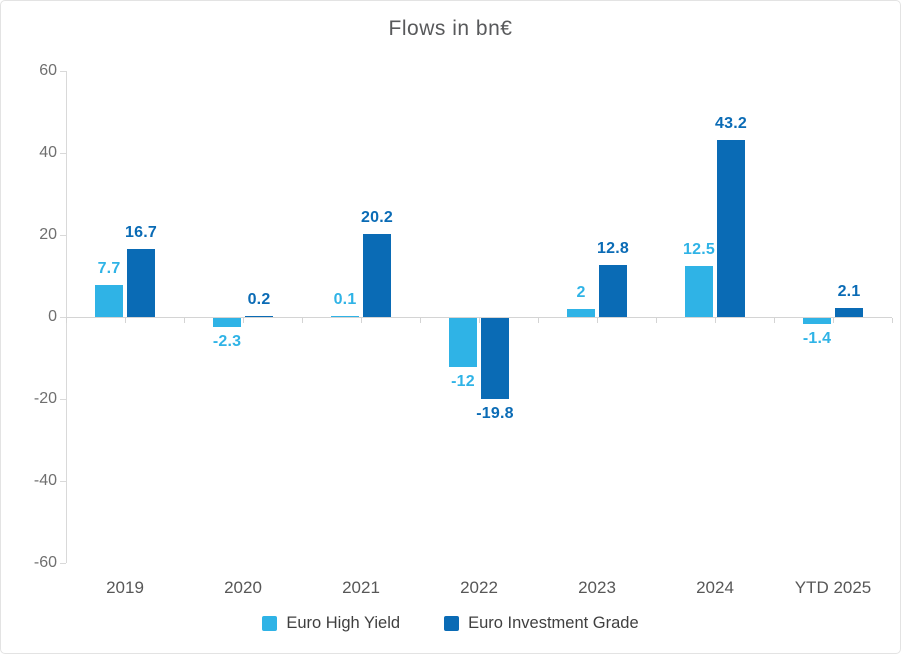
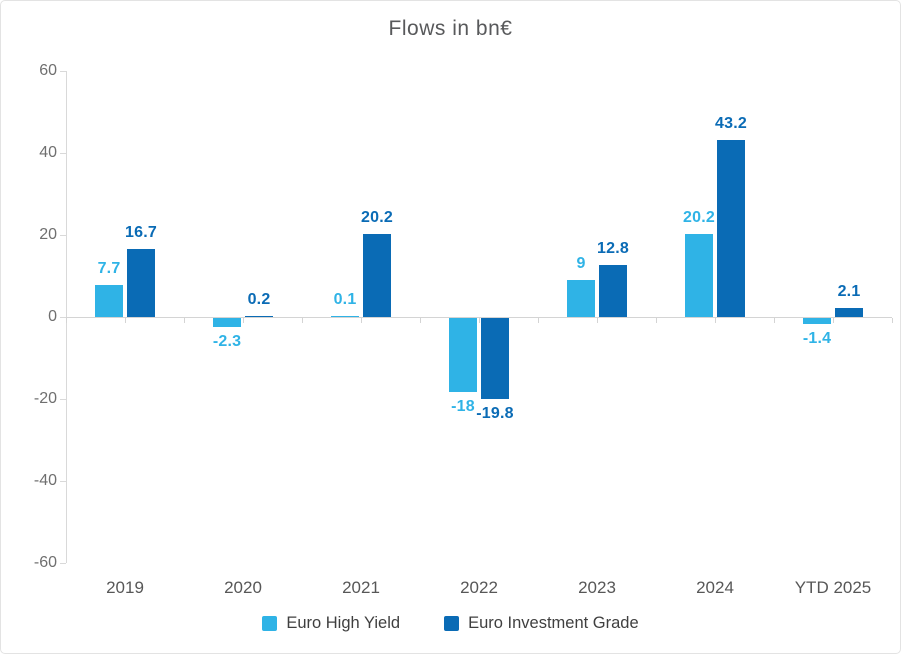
Euro High Yield/2022: -12 -> -18
Euro High Yield/2023: 2 -> 9
Euro High Yield/2024: 12.5 -> 20.2
